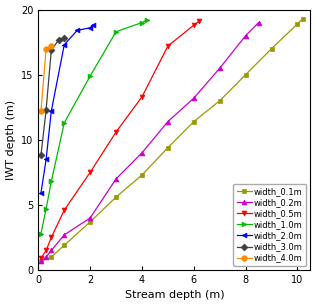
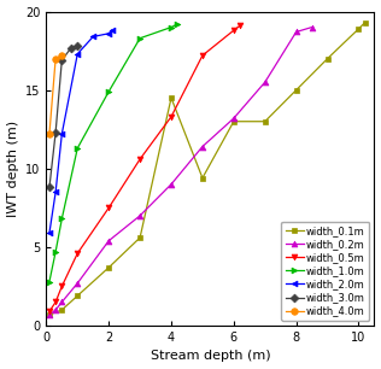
width_0.2m/2: 4.0 -> 5.4
width_0.1m/4: 7.3 -> 14.5
width_0.1m/6: 11.4 -> 13.0
width_0.2m/8: 18.0 -> 18.7
